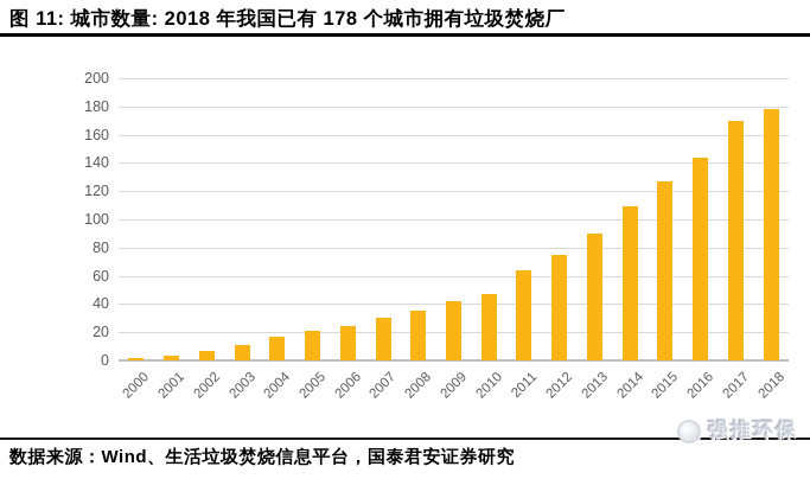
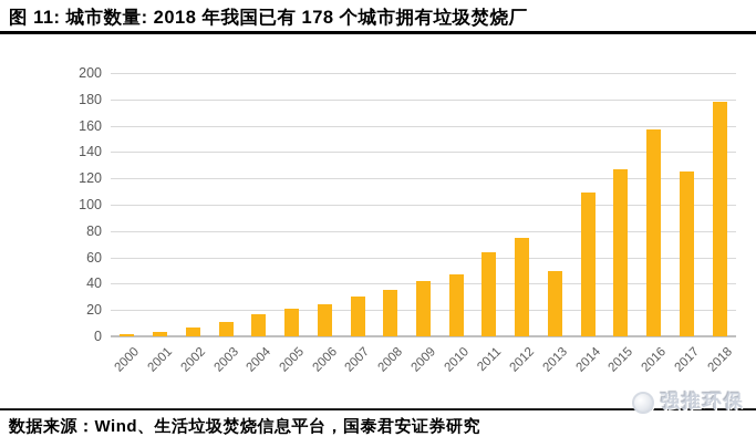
2013: 90 -> 50
2016: 144 -> 157
2017: 170 -> 125
